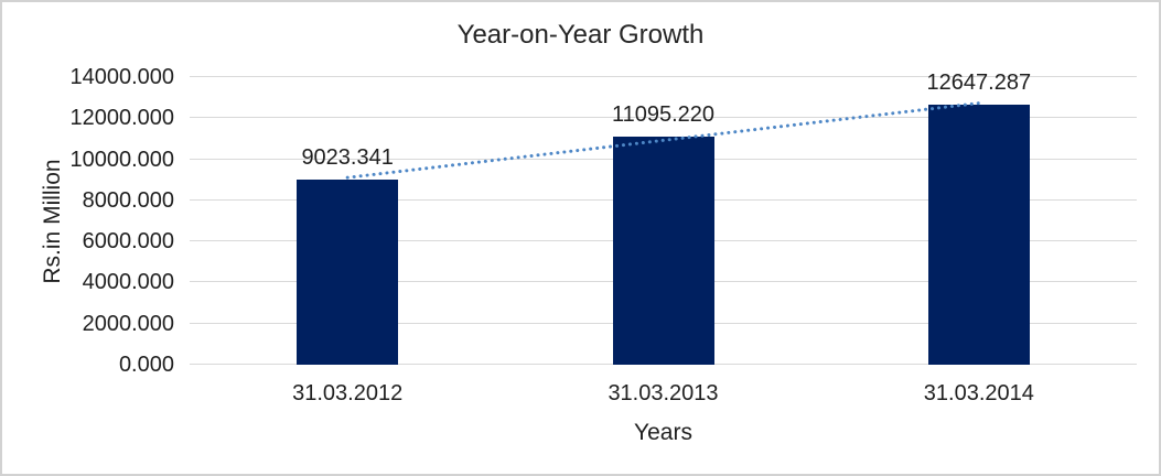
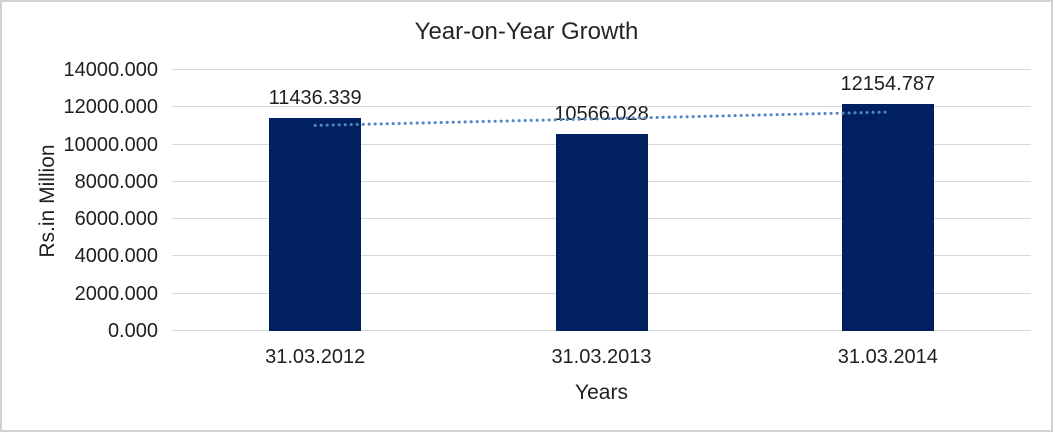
31.03.2012: 9023.341 -> 11436.339
31.03.2013: 11095.220 -> 10566.028
31.03.2014: 12647.287 -> 12154.787
